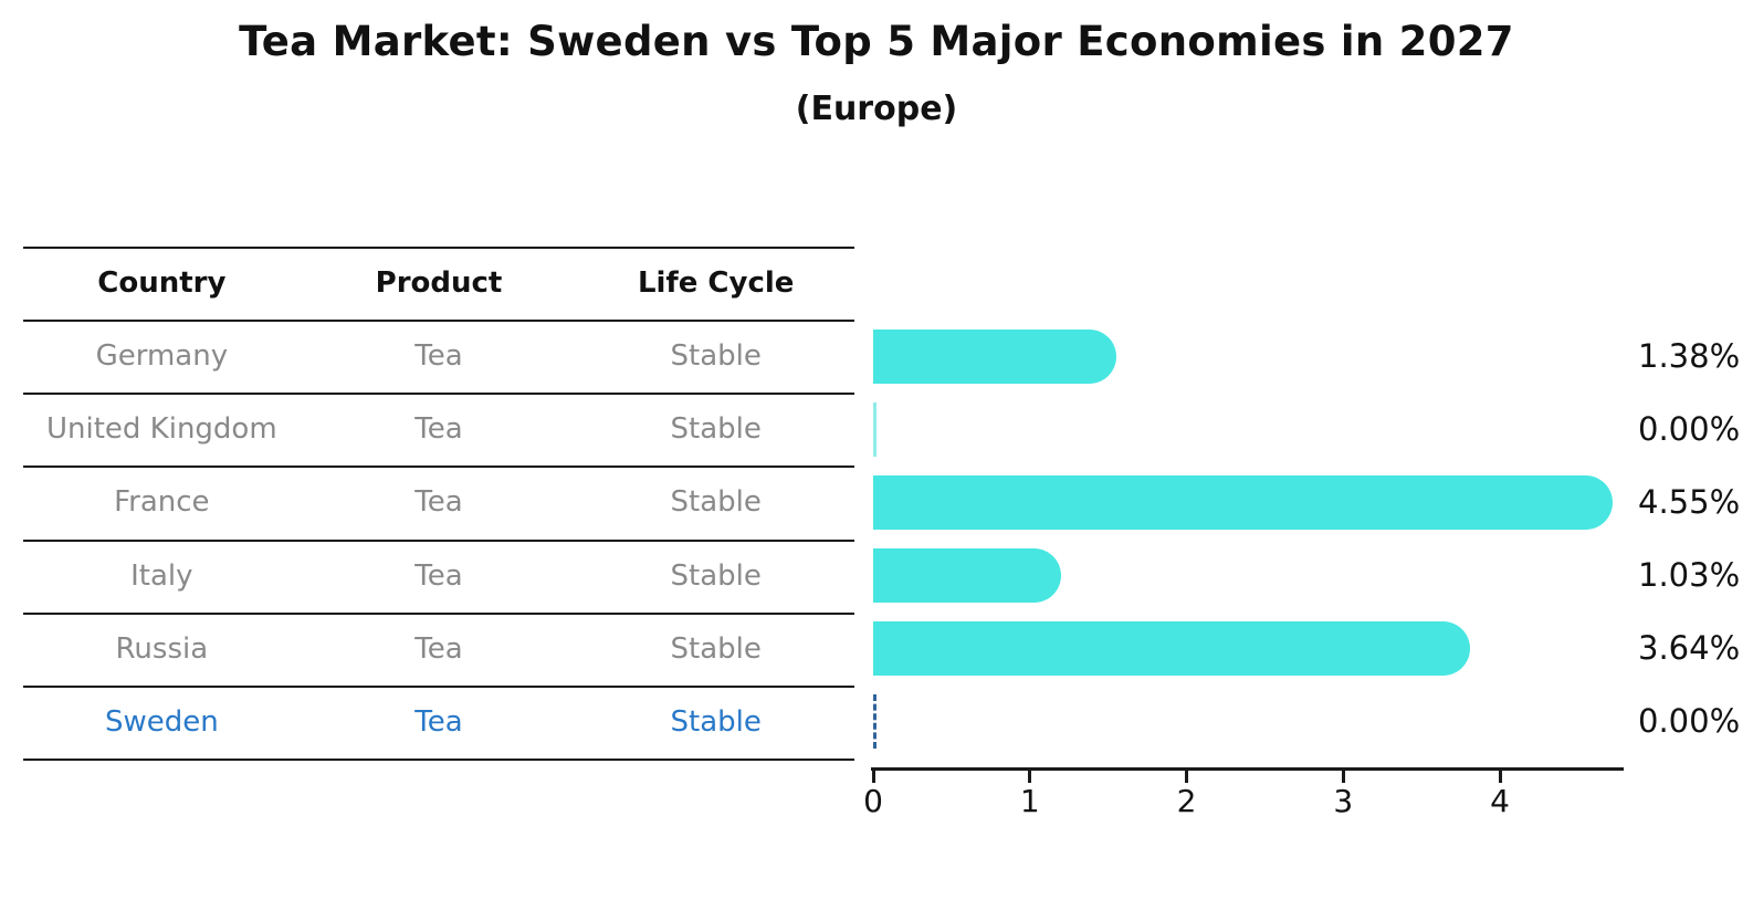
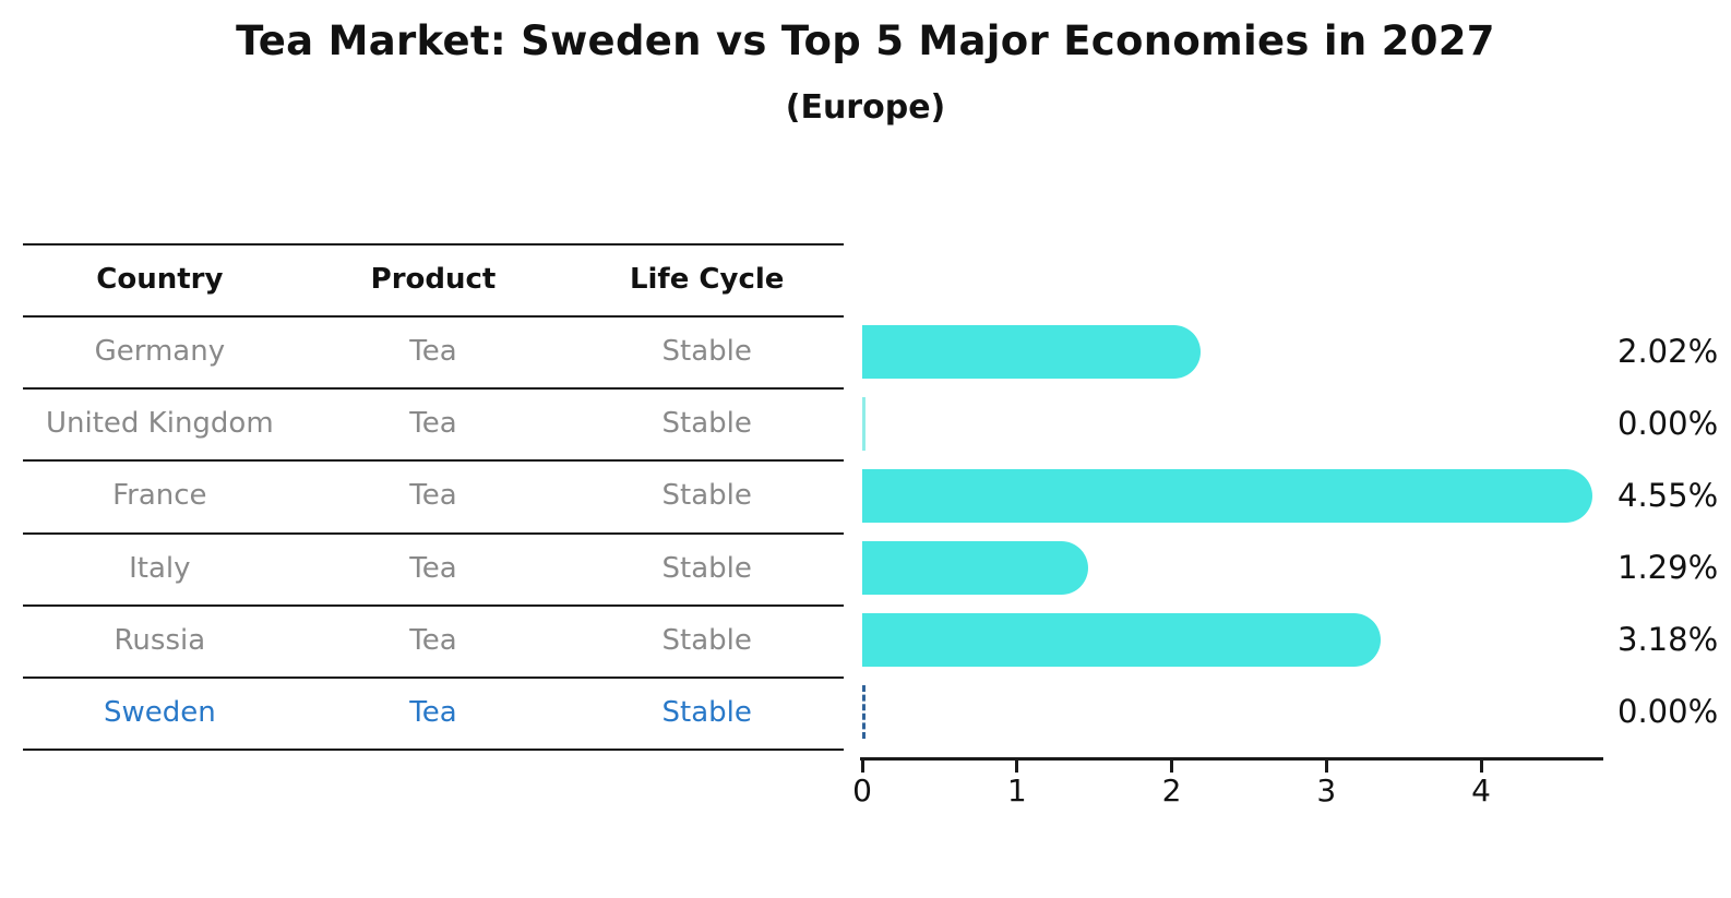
Germany: 1.38% -> 2.02%
Italy: 1.03% -> 1.29%
Russia: 3.64% -> 3.18%
